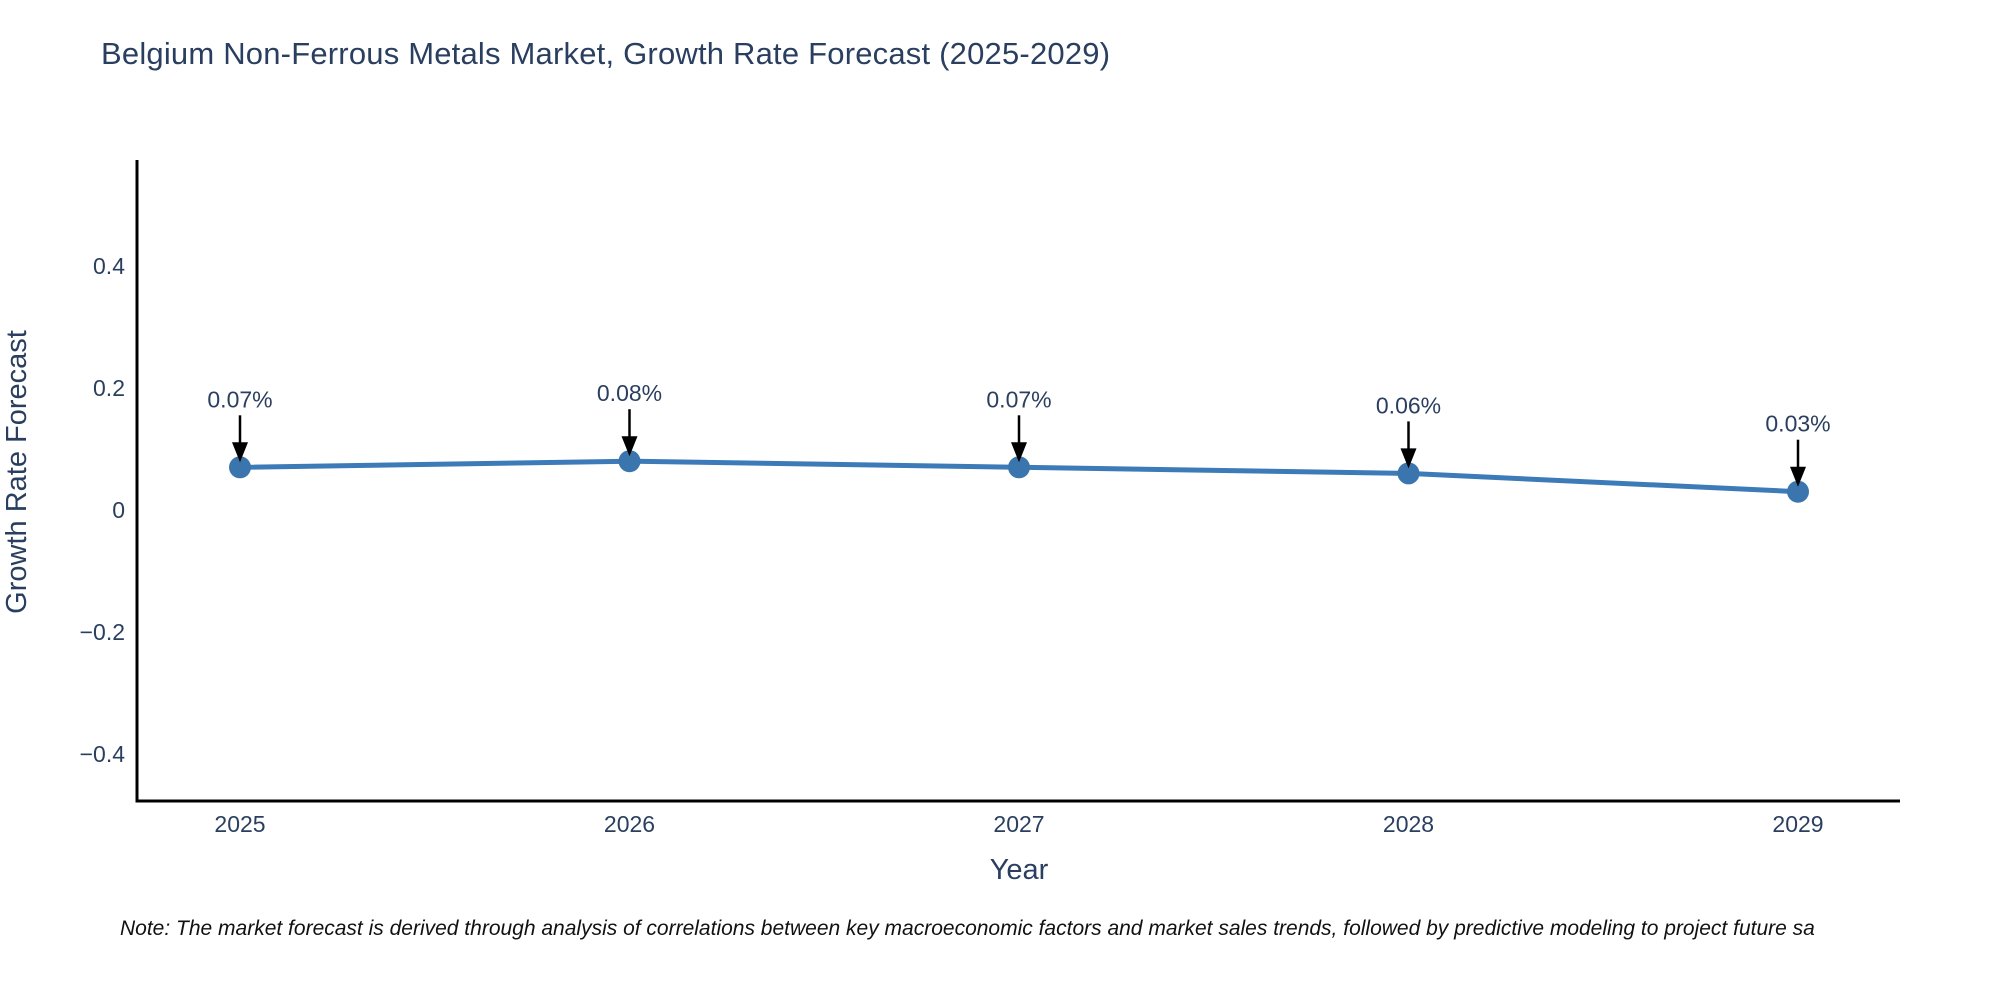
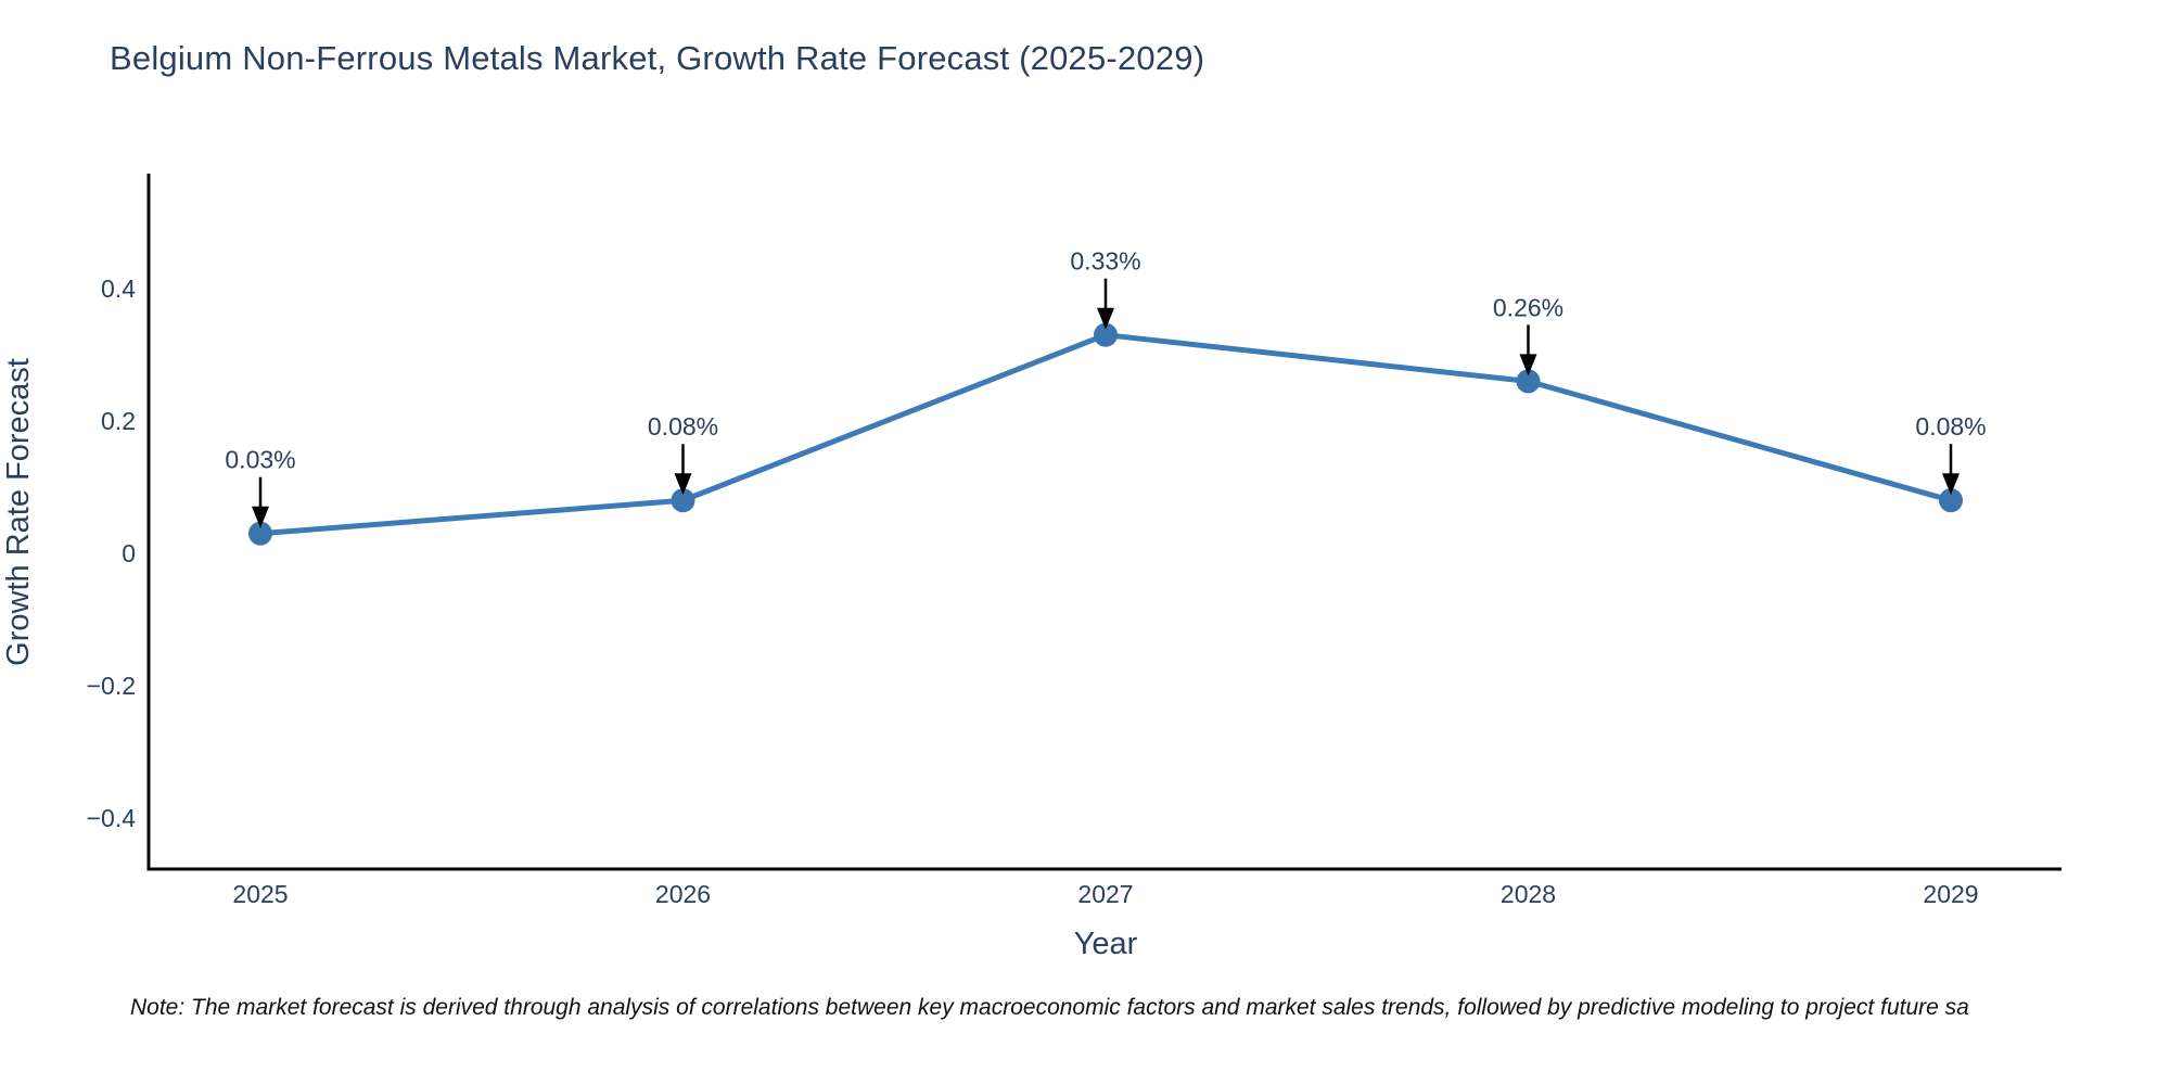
2025: 0.07% -> 0.03%
2027: 0.07% -> 0.33%
2028: 0.06% -> 0.26%
2029: 0.03% -> 0.08%
